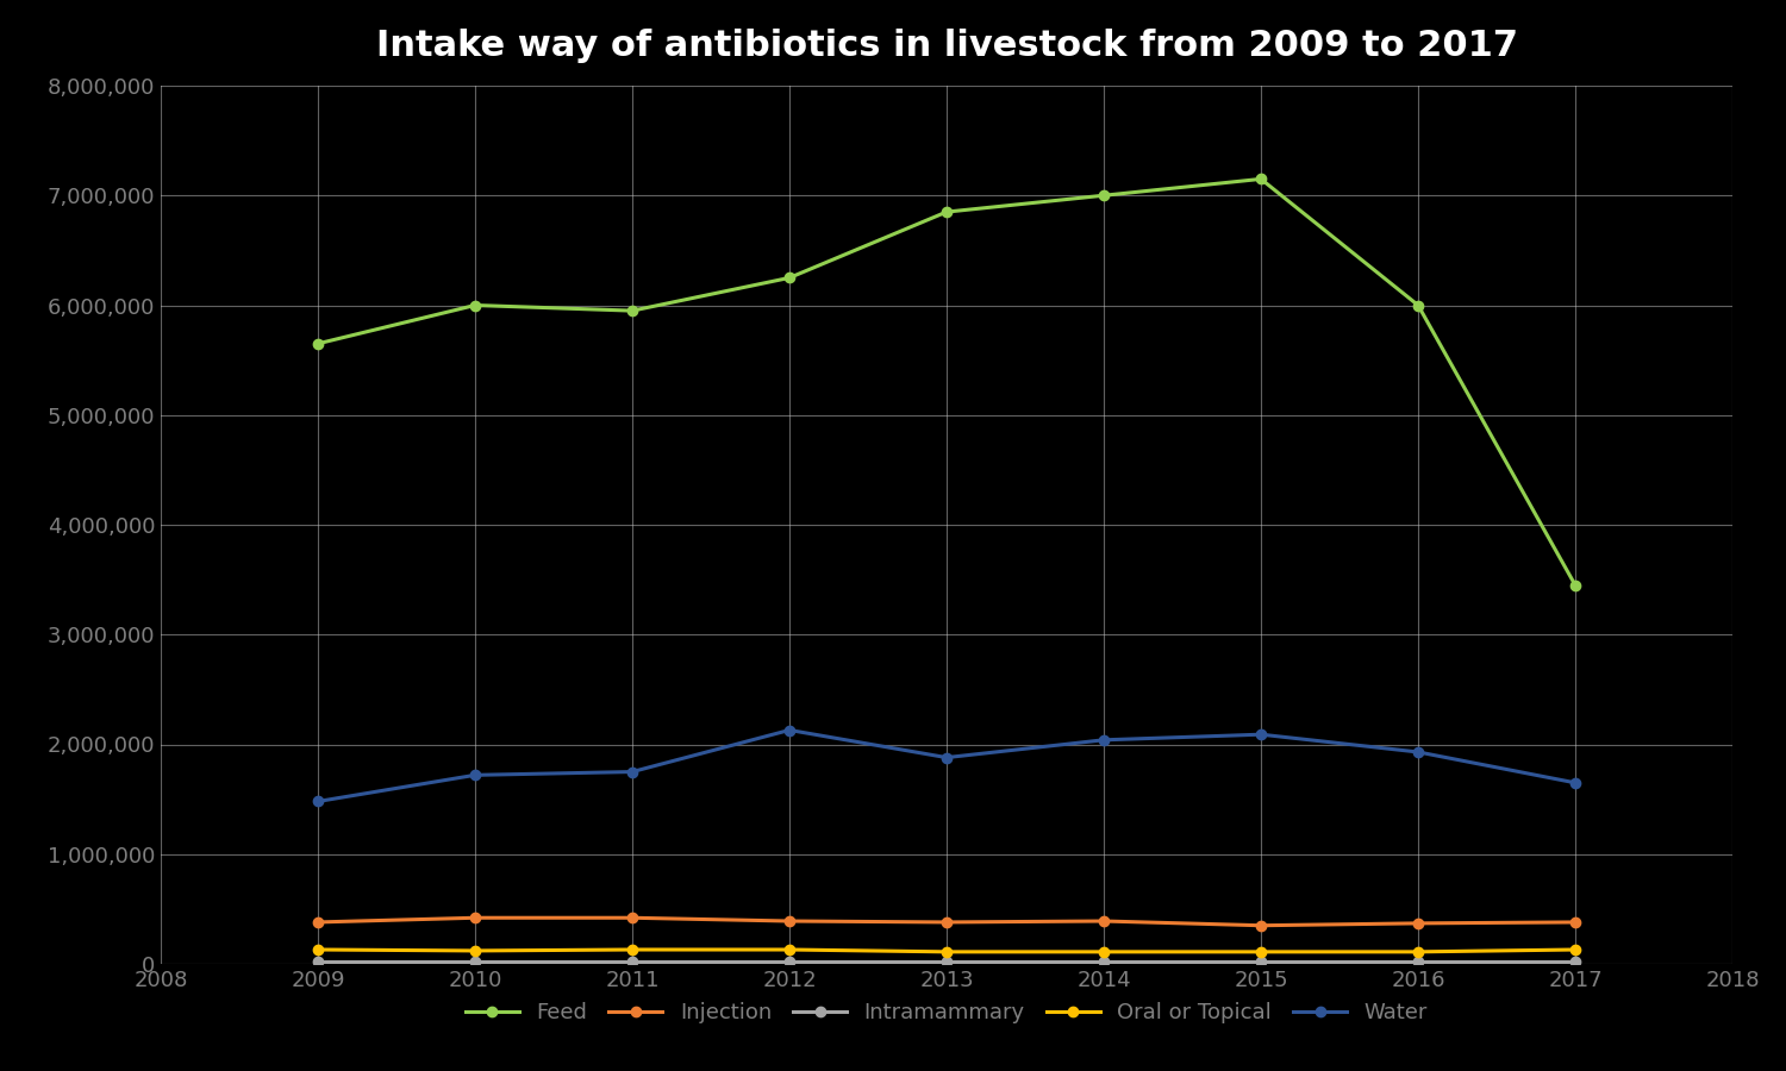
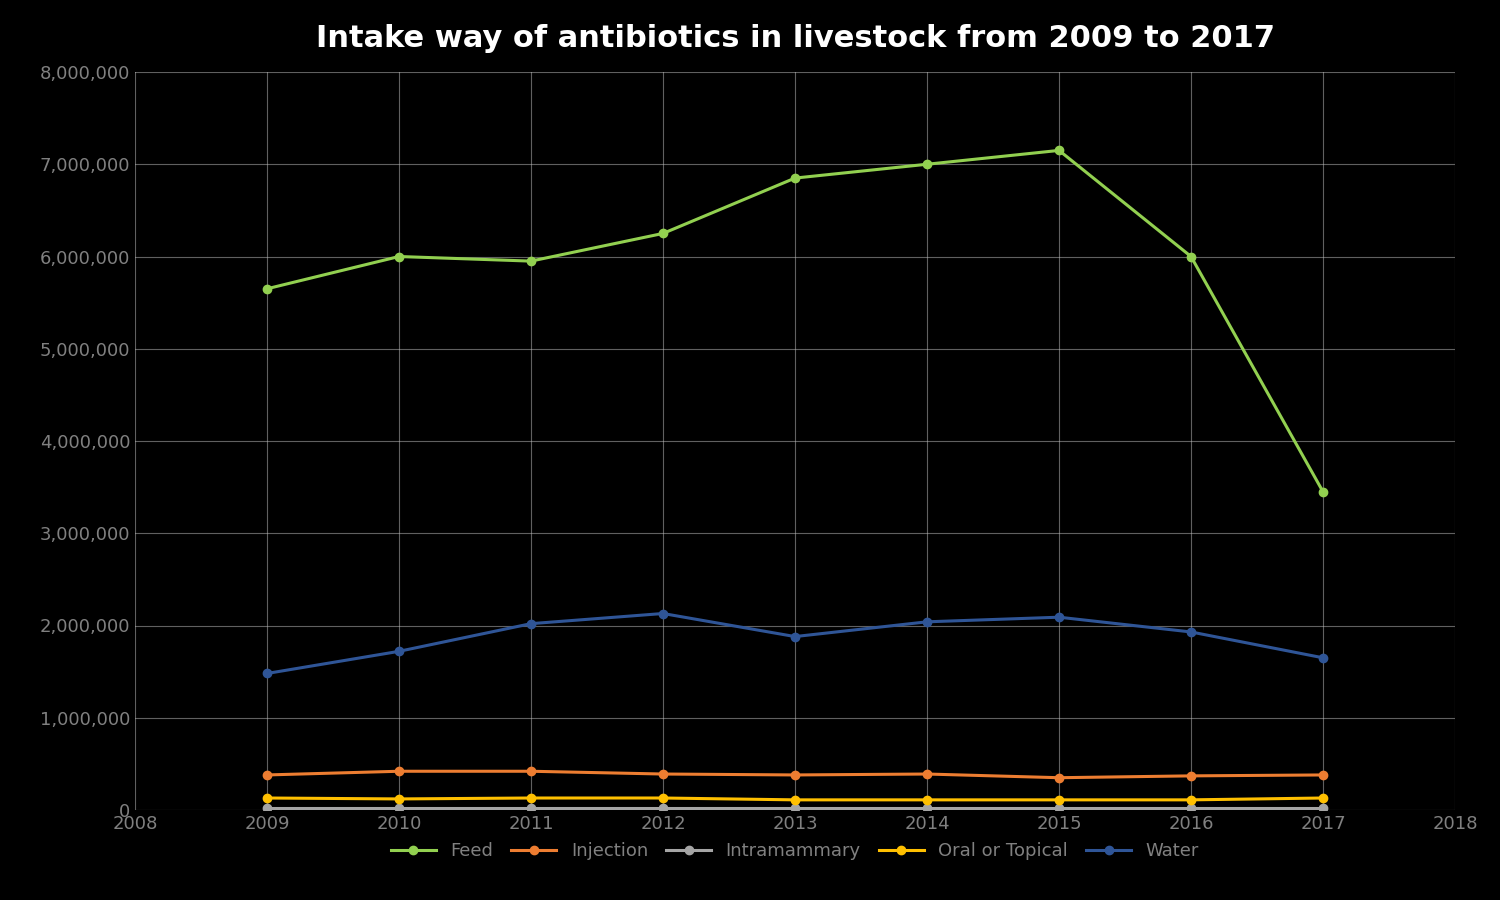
Water/2011: 1,750,000 -> 2,020,000
